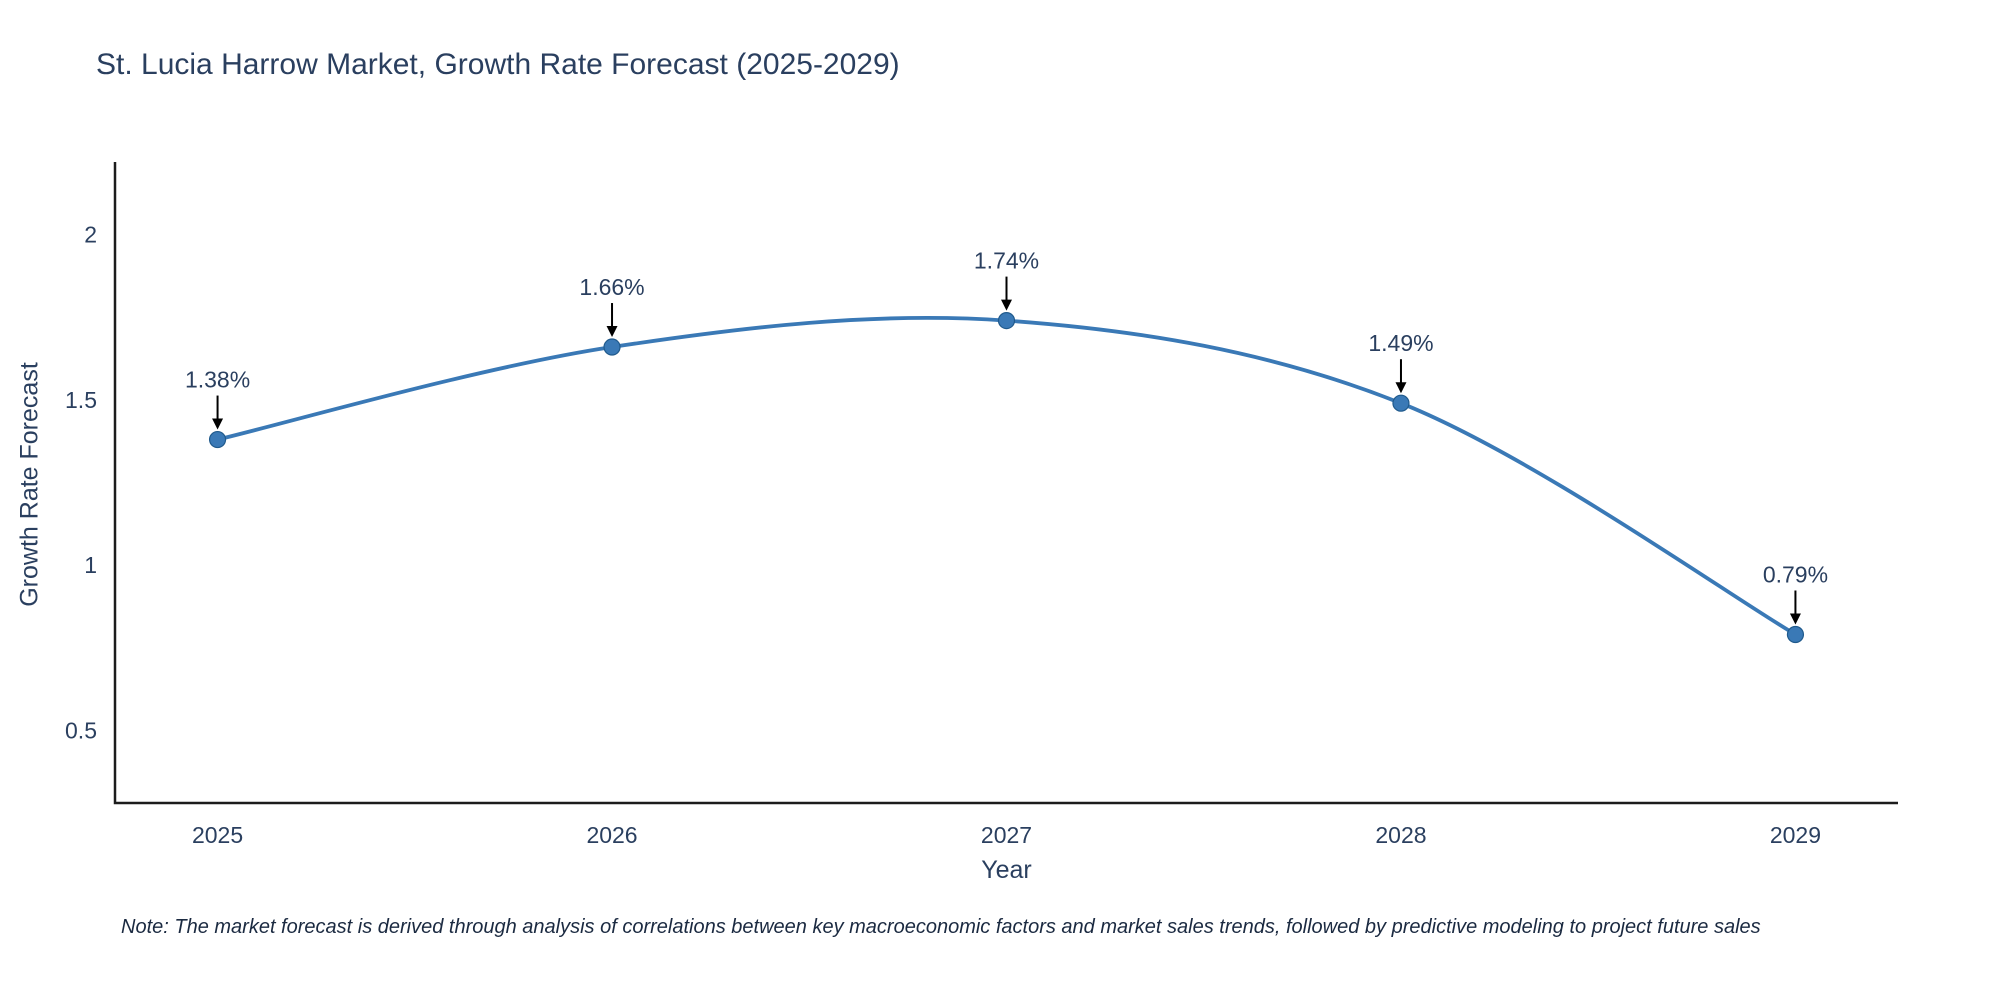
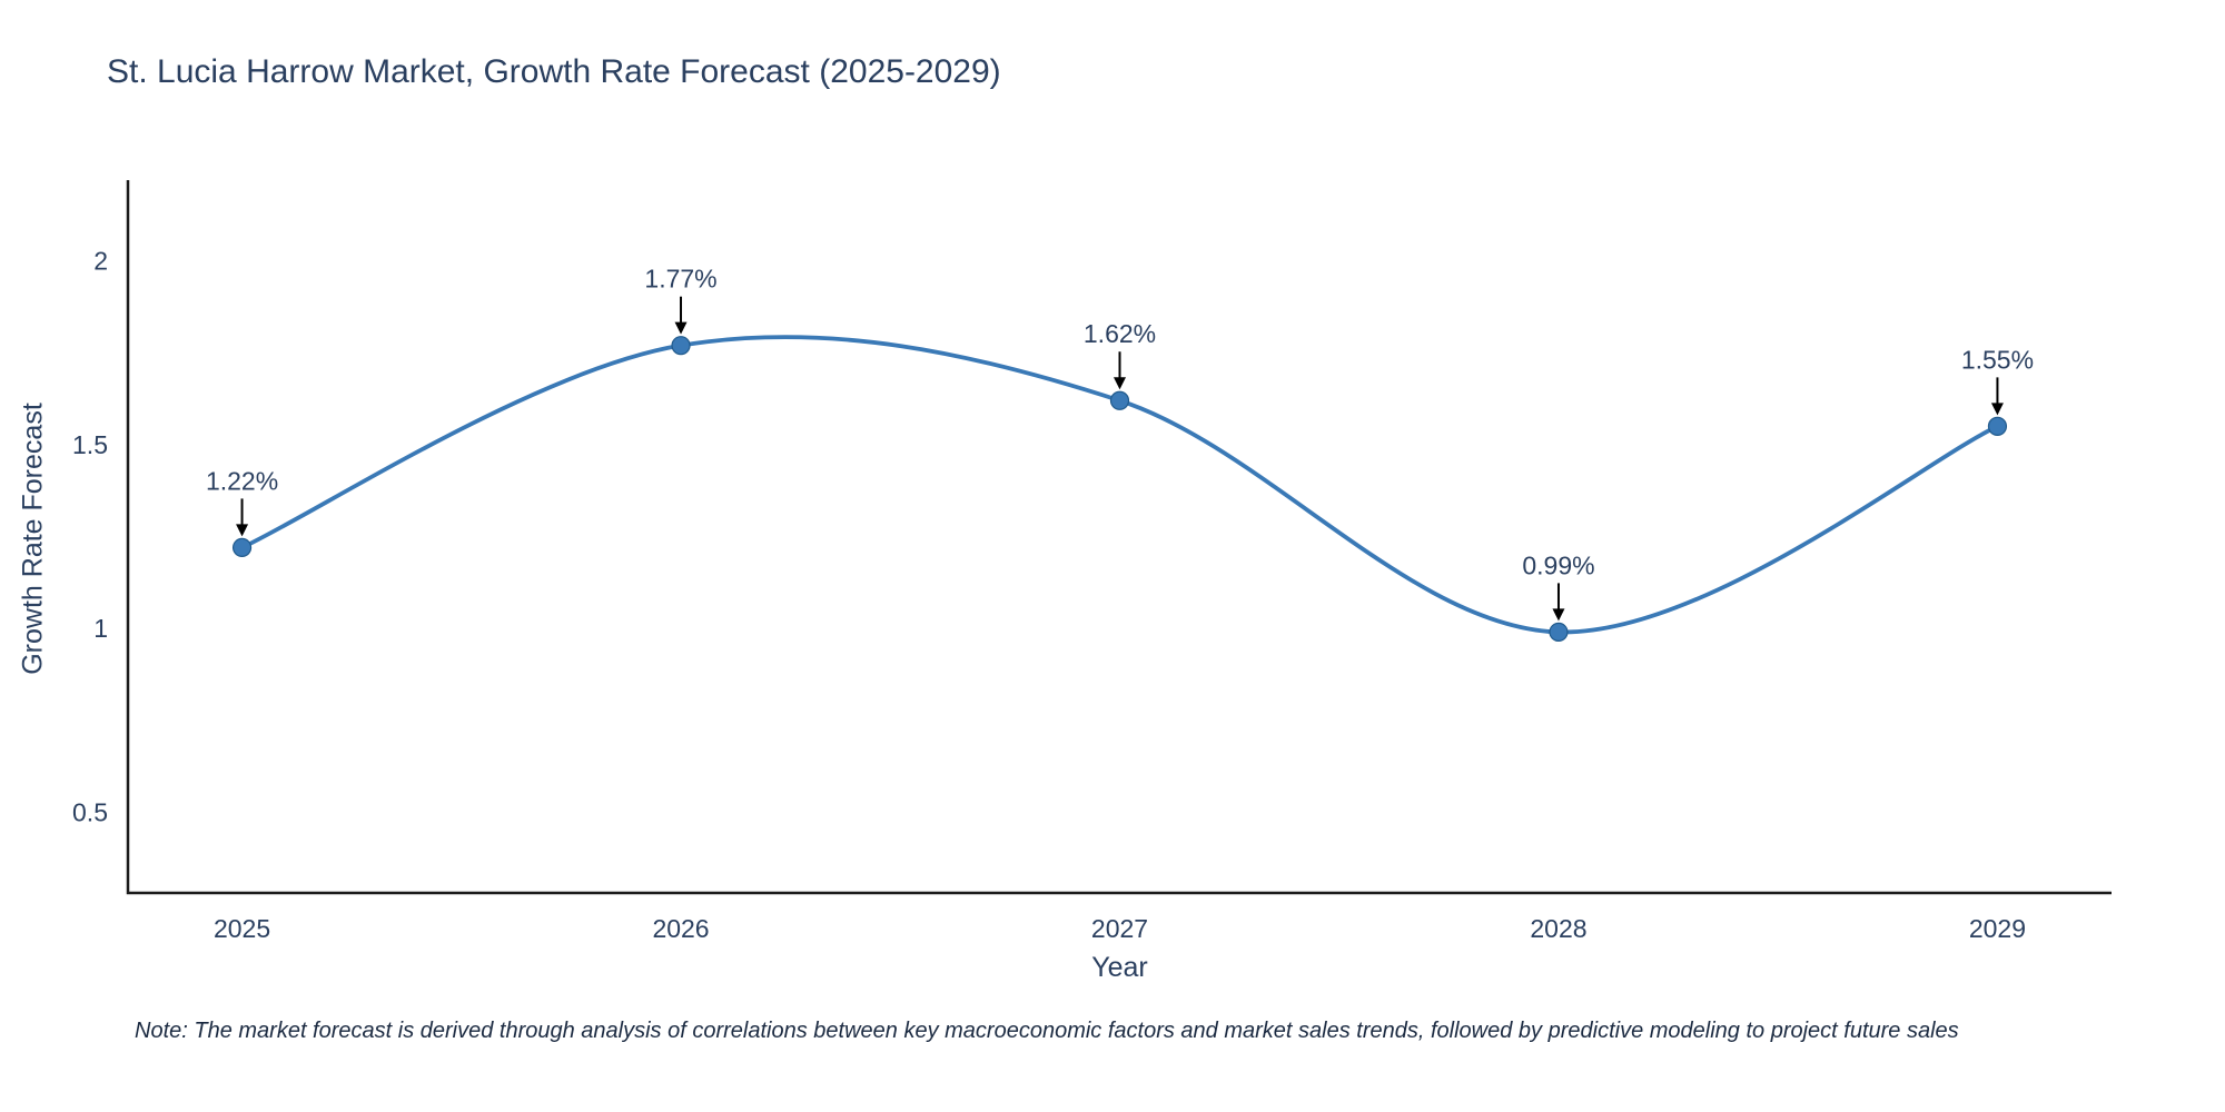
2025: 1.38% -> 1.22%
2026: 1.66% -> 1.77%
2027: 1.74% -> 1.62%
2028: 1.49% -> 0.99%
2029: 0.79% -> 1.55%
